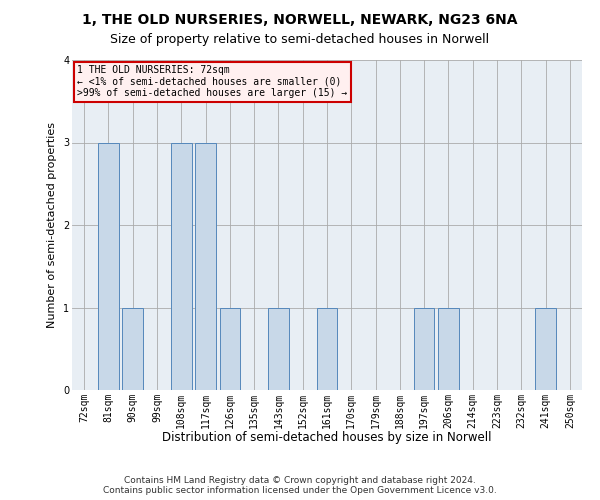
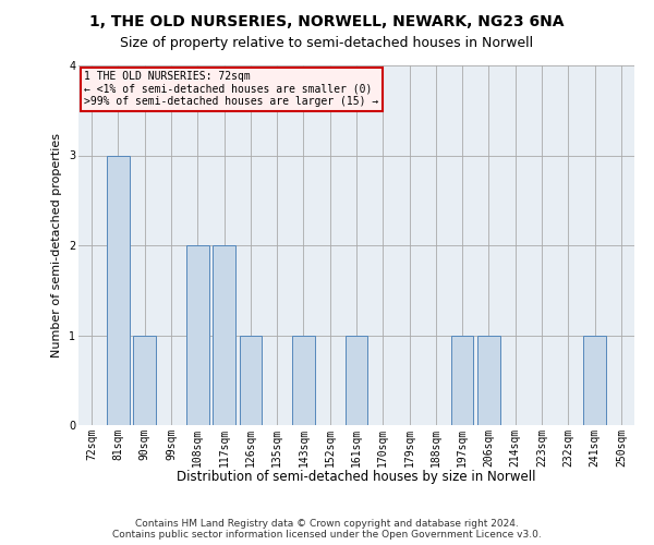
108sqm: 3 -> 2
117sqm: 3 -> 2
